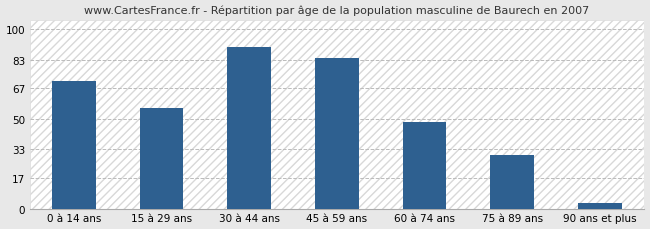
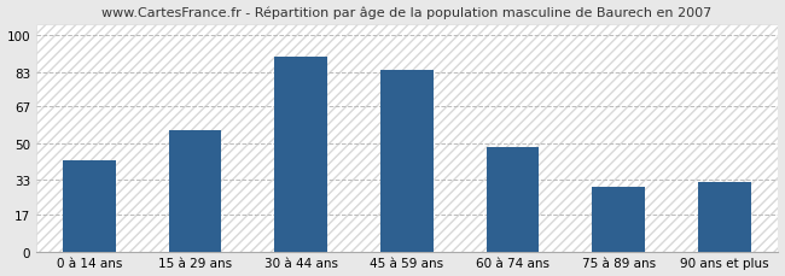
0 à 14 ans: 71 -> 42
90 ans et plus: 3 -> 32
